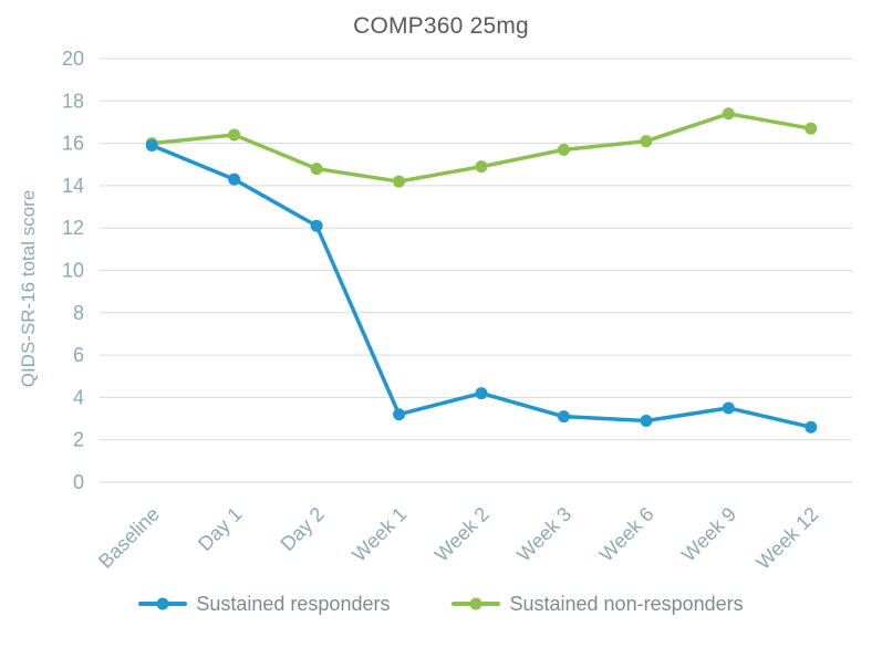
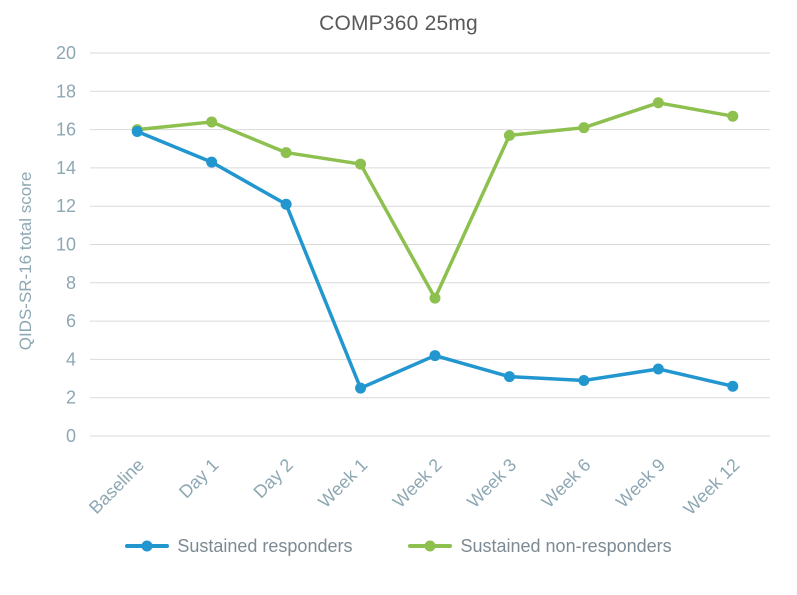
Sustained responders/Week 1: 3.2 -> 2.5
Sustained non-responders/Week 2: 14.9 -> 7.2
